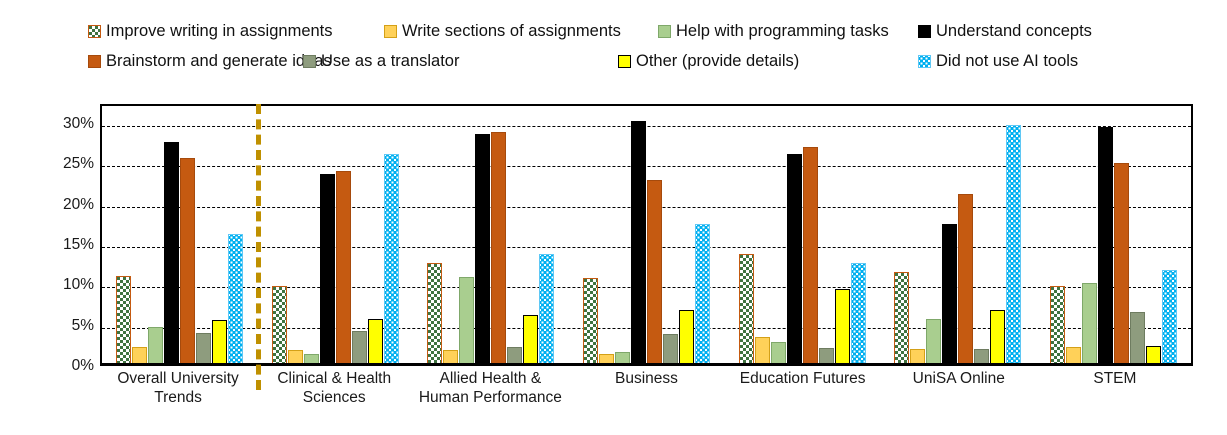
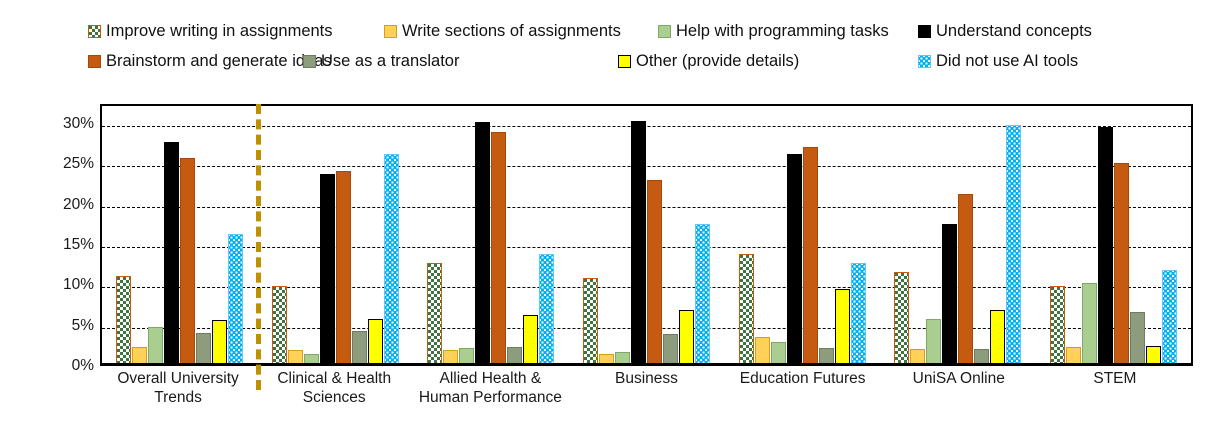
Help with programming tasks/Allied Health & Human Performance: 11% -> 2%
Understand concepts/Allied Health & Human Performance: 29% -> 30%
